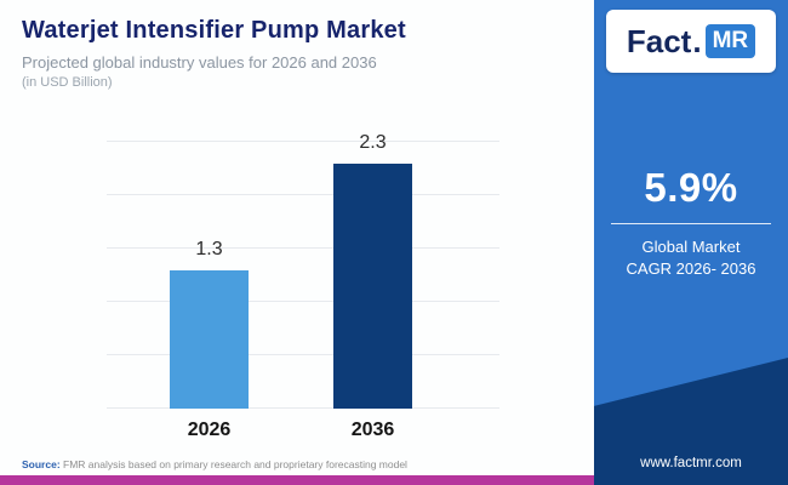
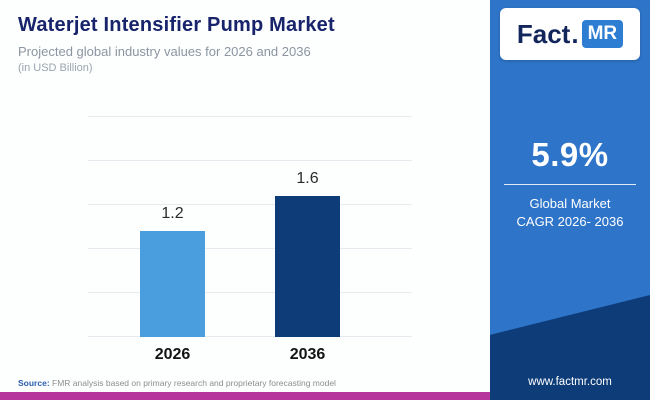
2026: 1.3 -> 1.2
2036: 2.3 -> 1.6
